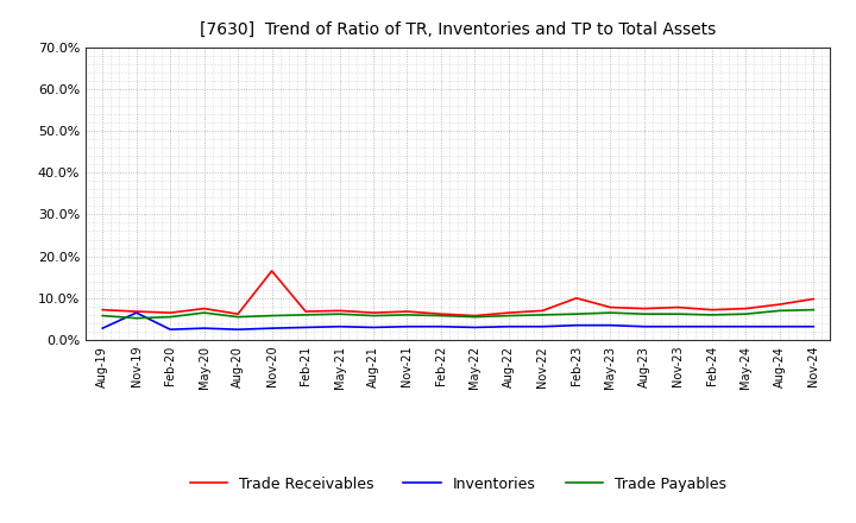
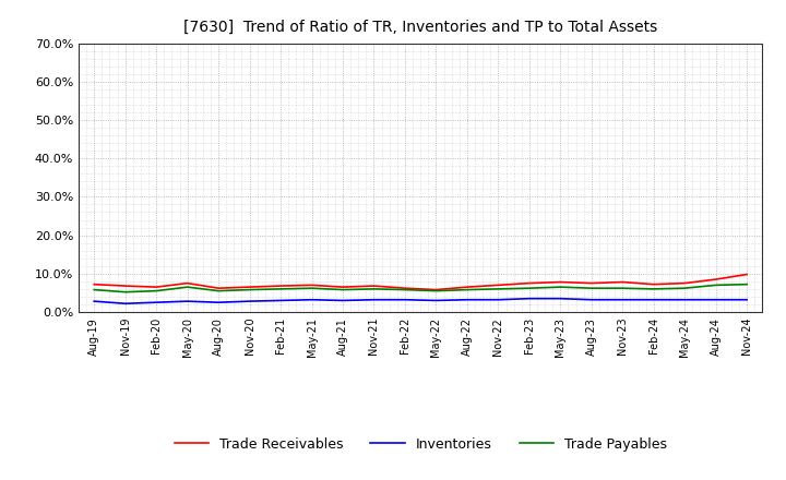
Inventories/Nov-19: 6.5% -> 2.2%
Trade Receivables/Nov-20: 16.5% -> 6.5%
Trade Receivables/Feb-23: 10.0% -> 7.5%
